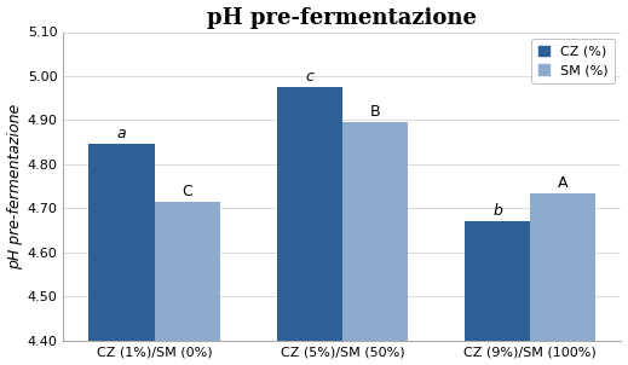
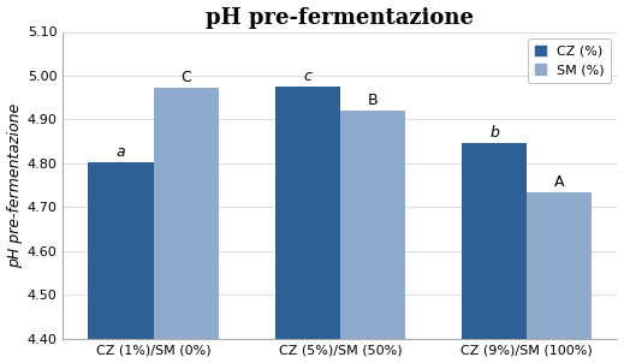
CZ (%)/CZ (1%)/SM (0%): 4.845 -> 4.803
SM (%)/CZ (1%)/SM (0%): 4.715 -> 4.973
SM (%)/CZ (5%)/SM (50%): 4.895 -> 4.920
CZ (%)/CZ (9%)/SM (100%): 4.670 -> 4.845
